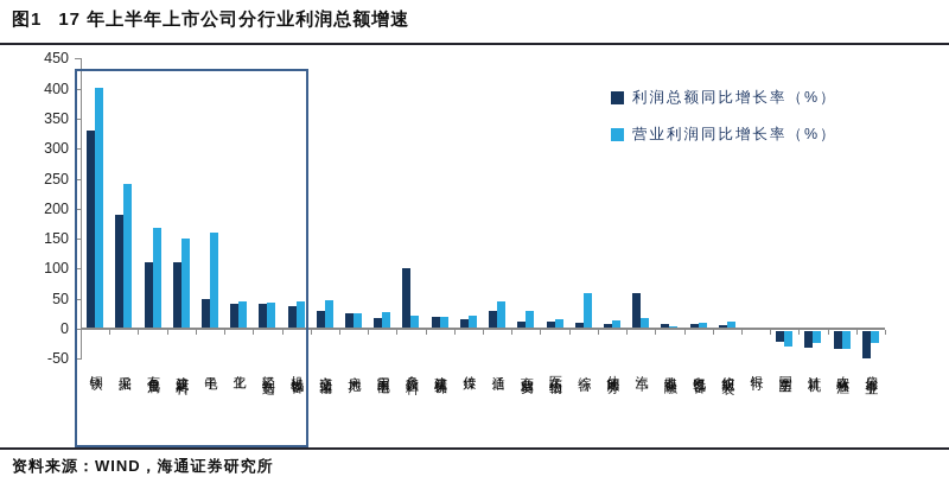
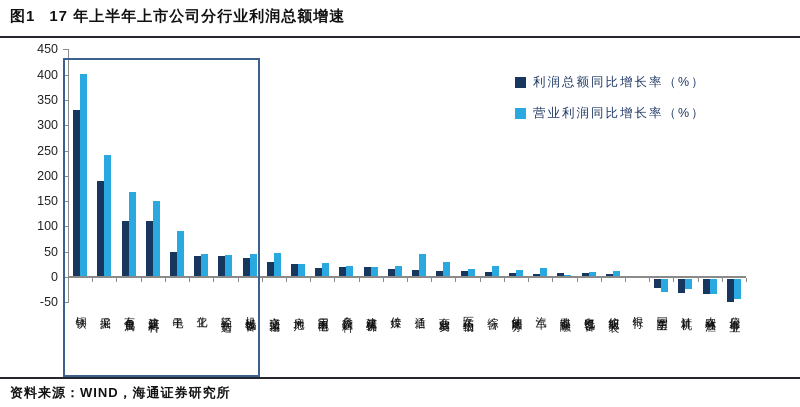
营业利润同比增长率（%）/电子: 160 -> 90
利润总额同比增长率（%）/食品饮料: 100 -> 20
利润总额同比增长率（%）/通信: 30 -> 10
营业利润同比增长率（%）/综合: 60 -> 20
利润总额同比增长率（%）/汽车: 60 -> 10
营业利润同比增长率（%）/公用事业: -20 -> -40
